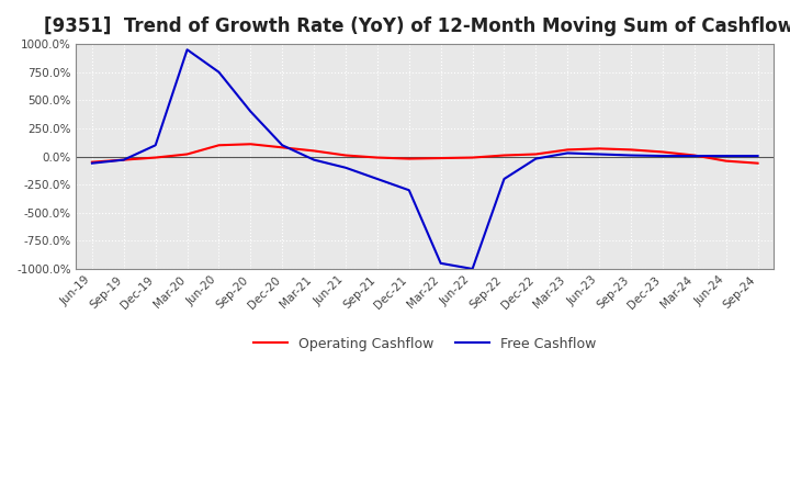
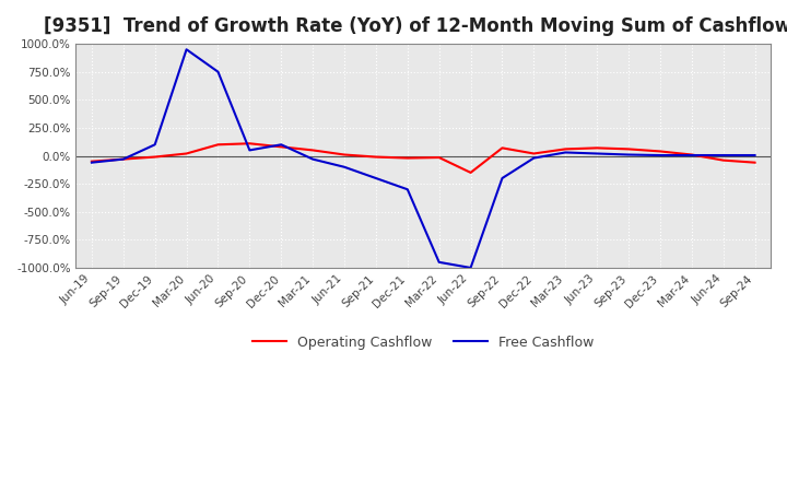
Free Cashflow/Sep-20: 400% -> 50%
Operating Cashflow/Jun-22: -10% -> -150%
Operating Cashflow/Sep-22: 10% -> 70%
